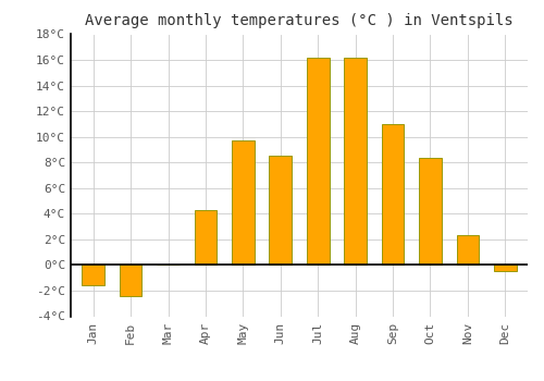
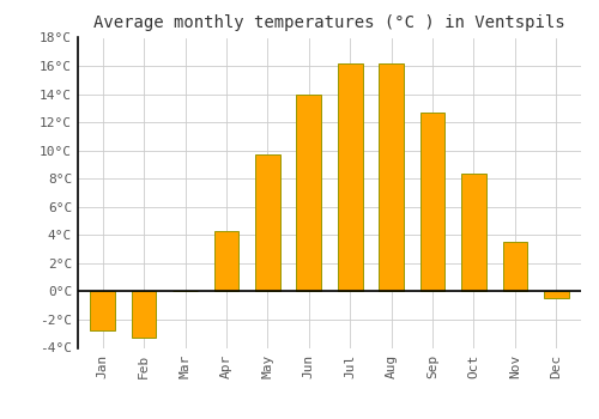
Jan: -1.6°C -> -2.8°C
Feb: -2.4°C -> -3.3°C
Jun: 8.5°C -> 14.0°C
Sep: 11.0°C -> 12.7°C
Nov: 2.3°C -> 3.5°C
